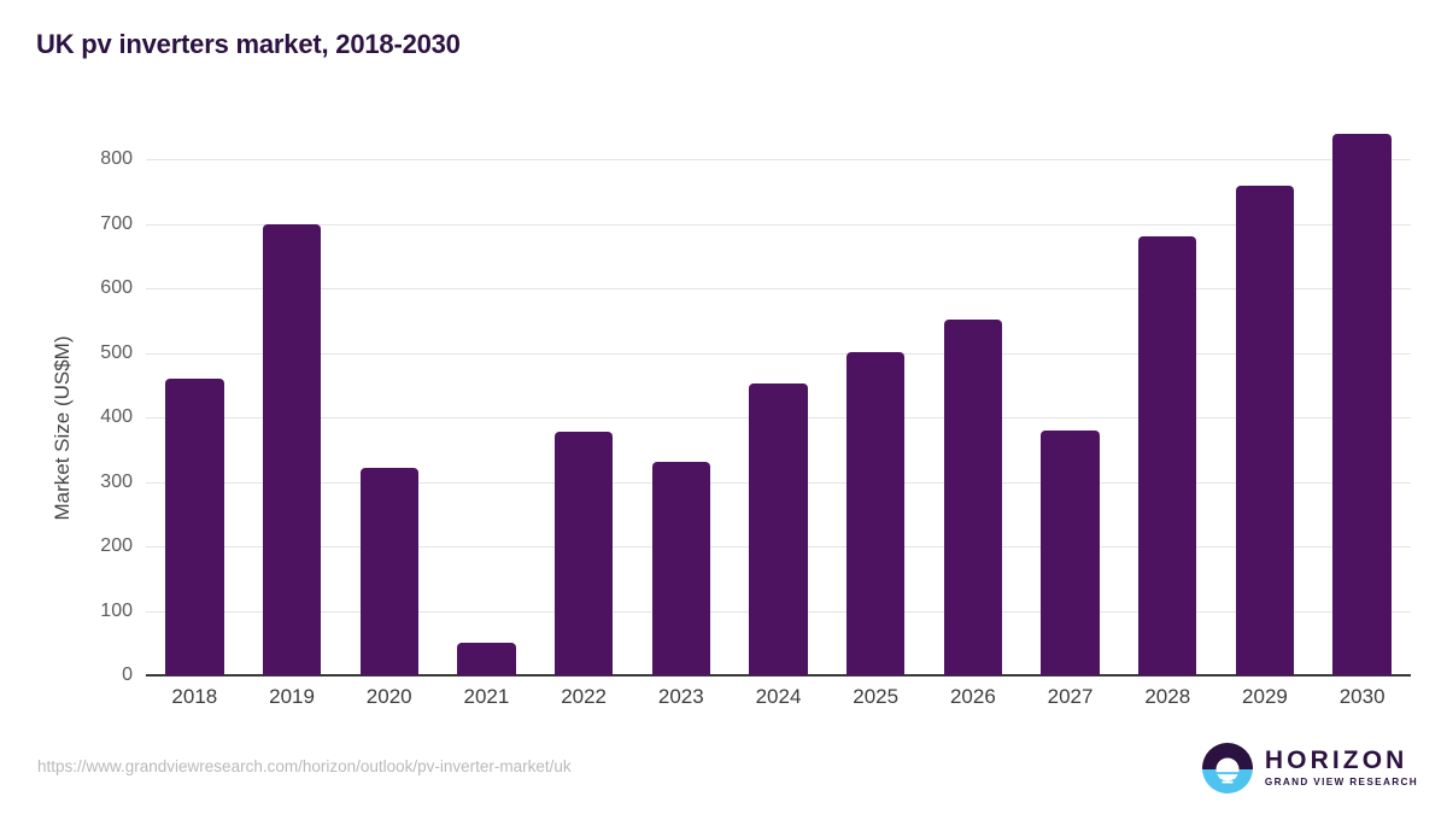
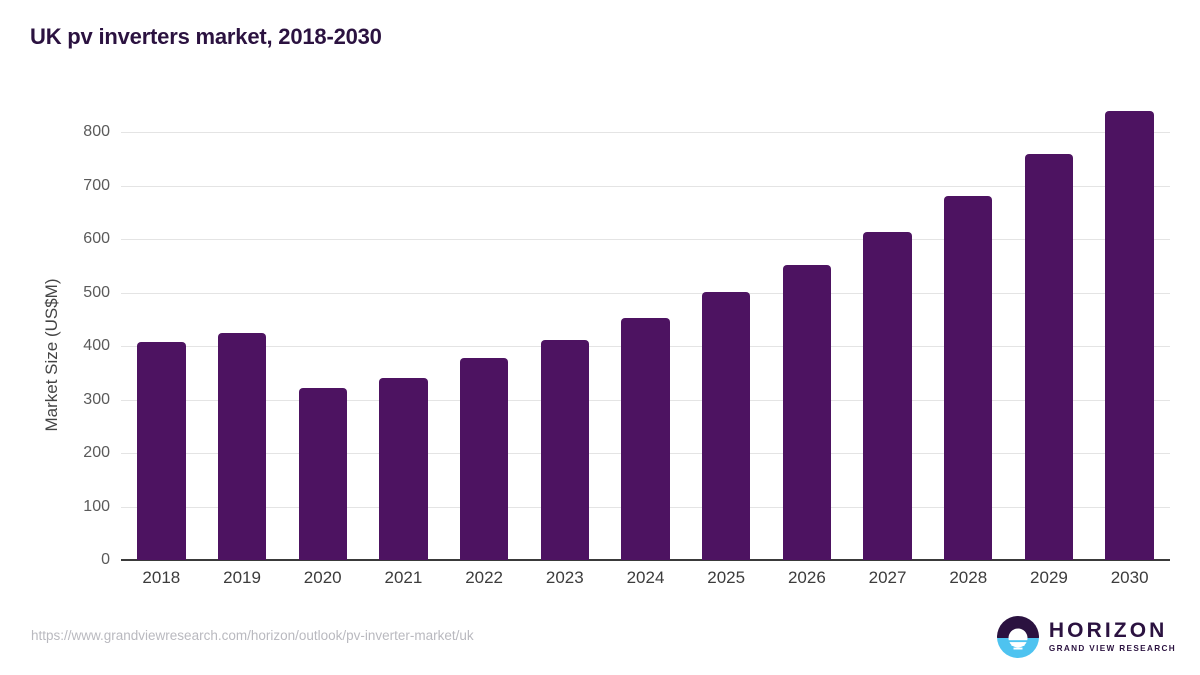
2018: 460 -> 410
2019: 700 -> 420
2021: 50 -> 340
2023: 330 -> 410
2027: 380 -> 610
